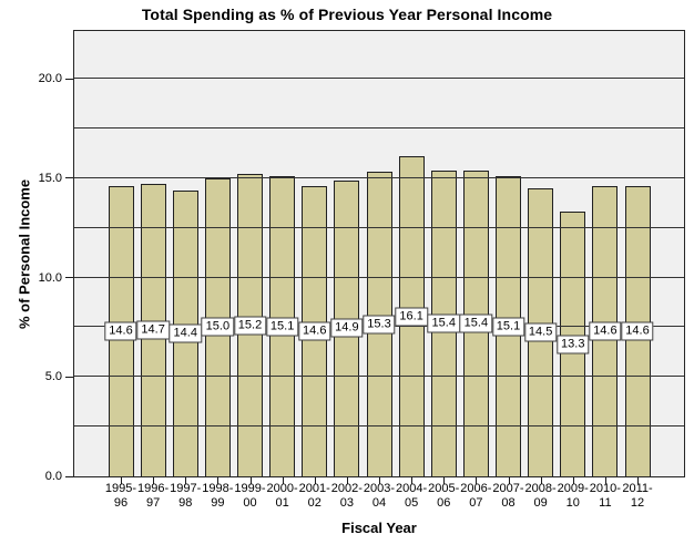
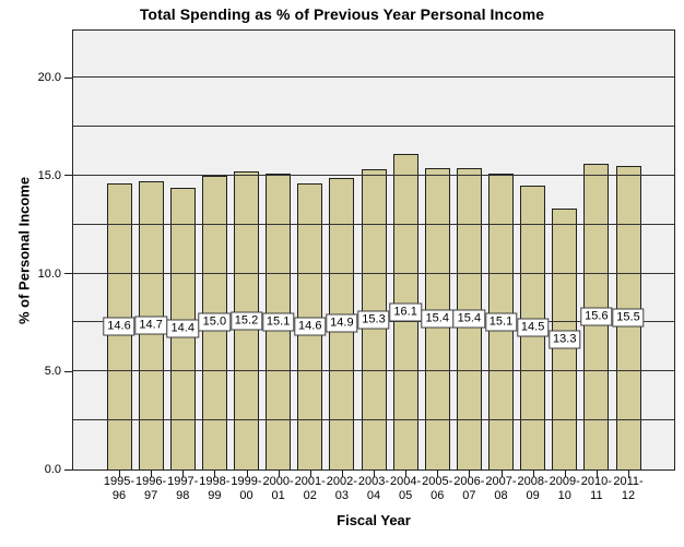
2010-11: 14.6 -> 15.6
2011-12: 14.6 -> 15.5
